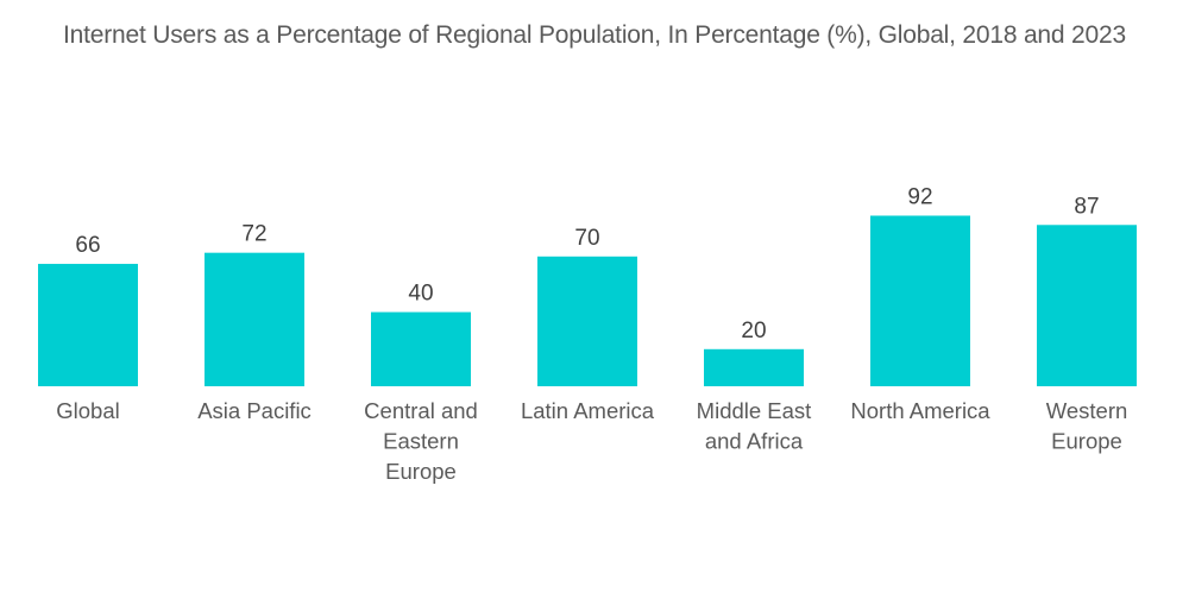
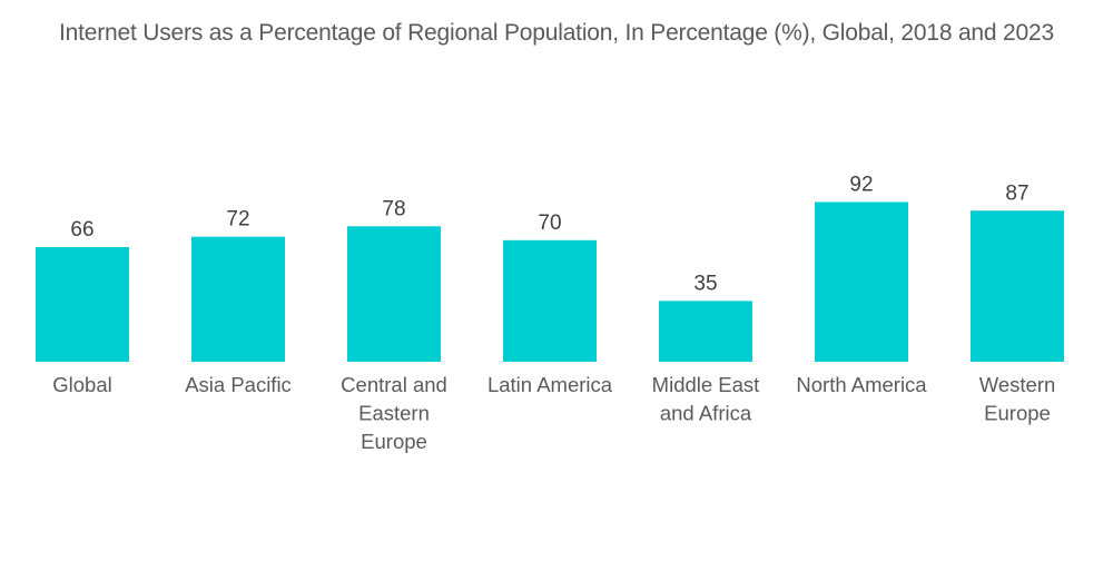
Central and Eastern Europe: 40 -> 78
Middle East and Africa: 20 -> 35
